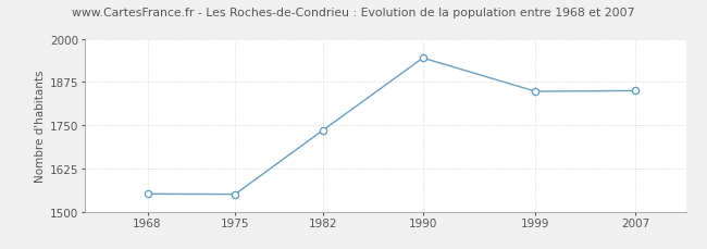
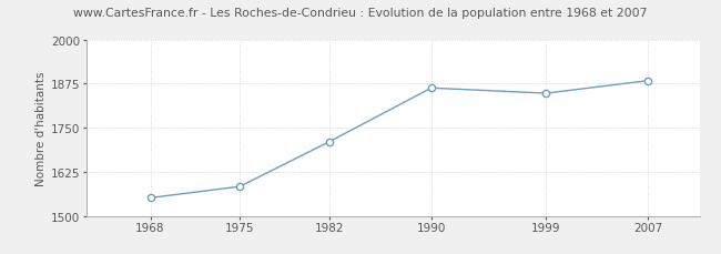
1975: 1550 -> 1583
1982: 1735 -> 1710
1990: 1945 -> 1863
2007: 1850 -> 1884
